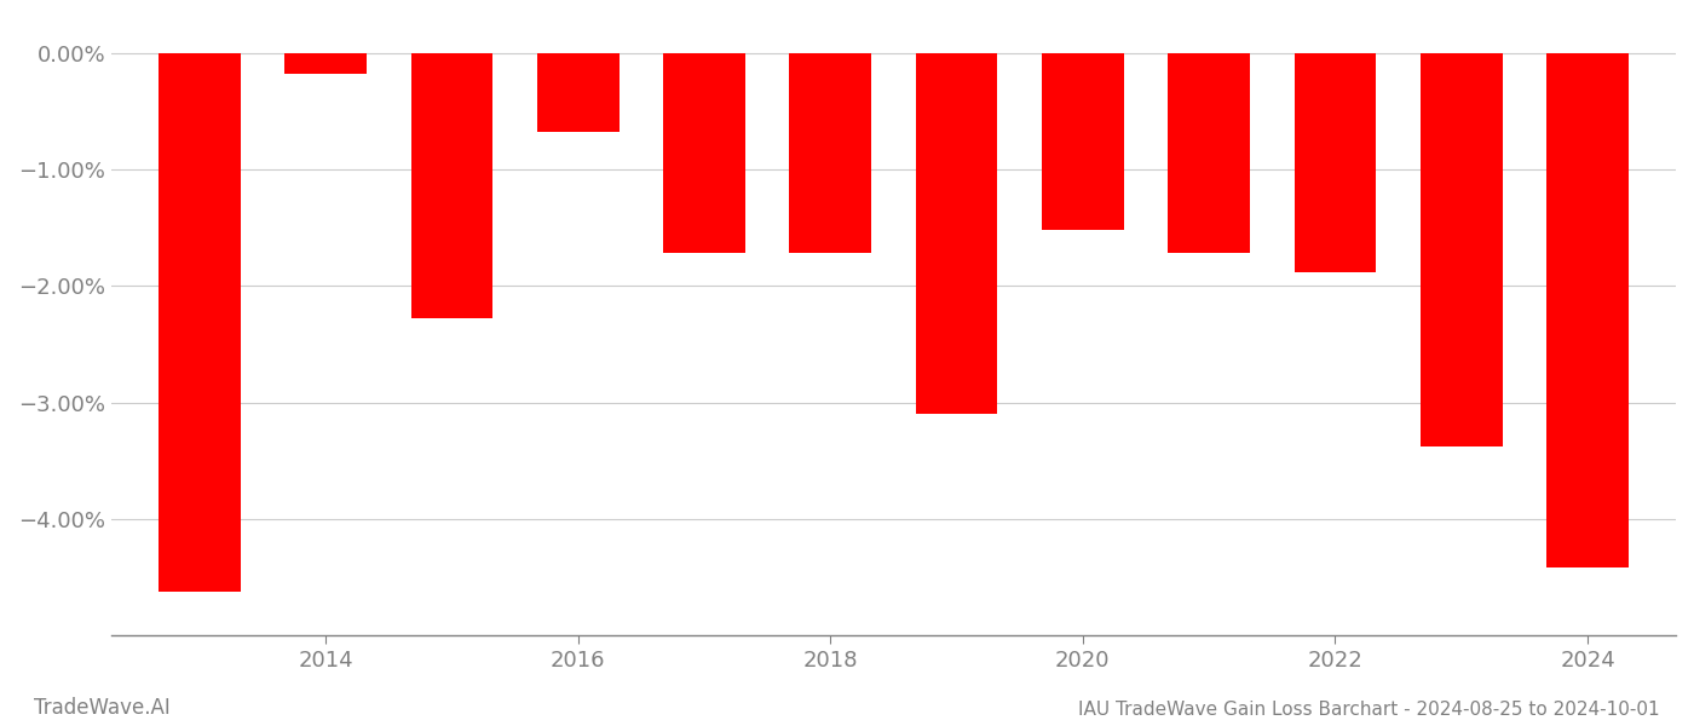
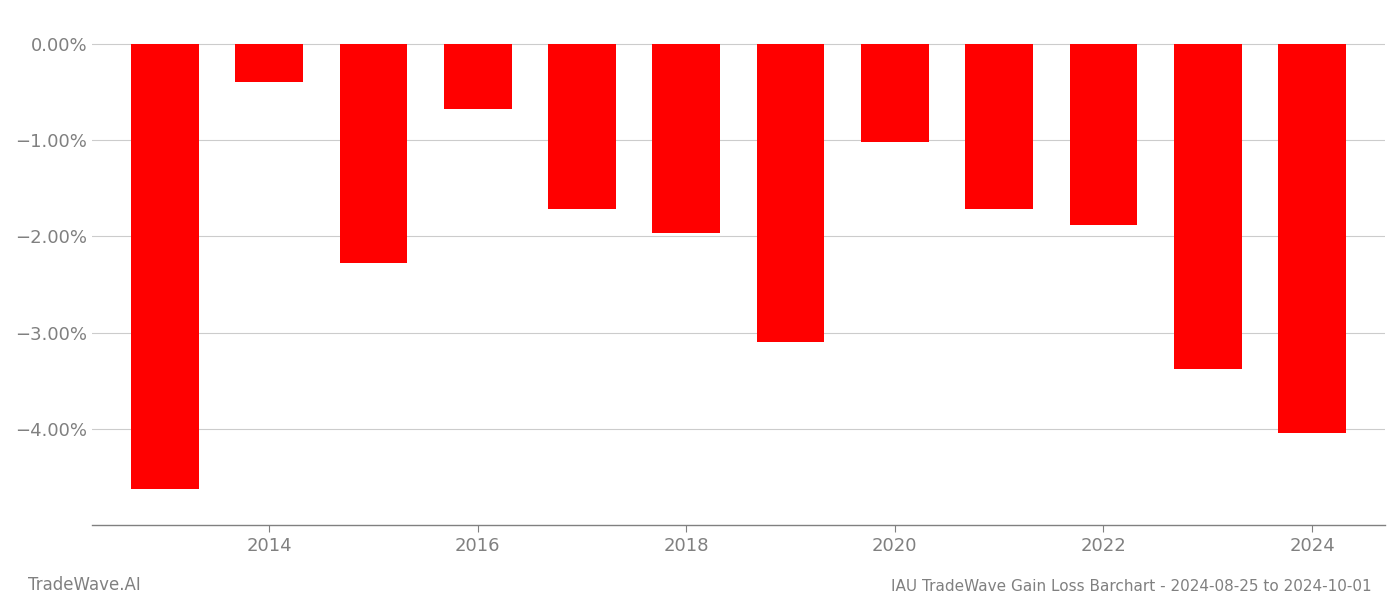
2014: -0.18% -> -0.40%
2018: -1.72% -> -1.96%
2020: -1.52% -> -1.02%
2024: -4.42% -> -4.04%
